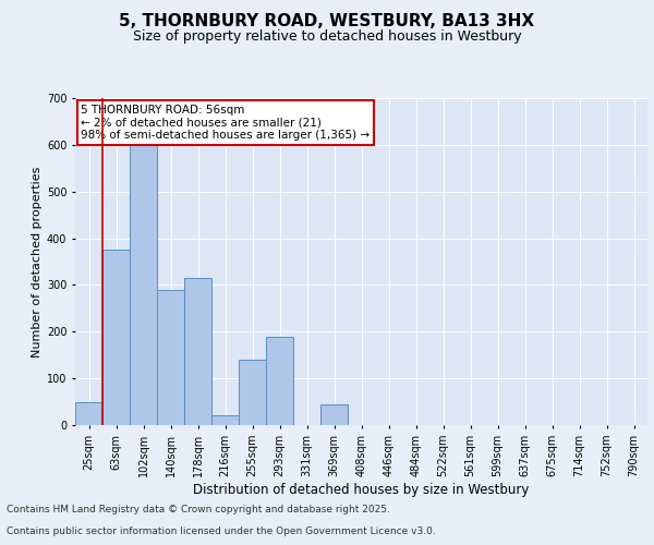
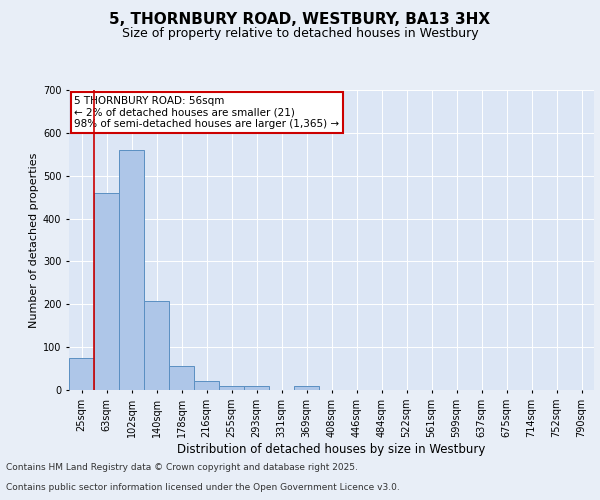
25sqm: 50 -> 75
63sqm: 375 -> 460
102sqm: 605 -> 560
140sqm: 290 -> 207
178sqm: 315 -> 55
255sqm: 140 -> 10
293sqm: 190 -> 10
369sqm: 45 -> 10
